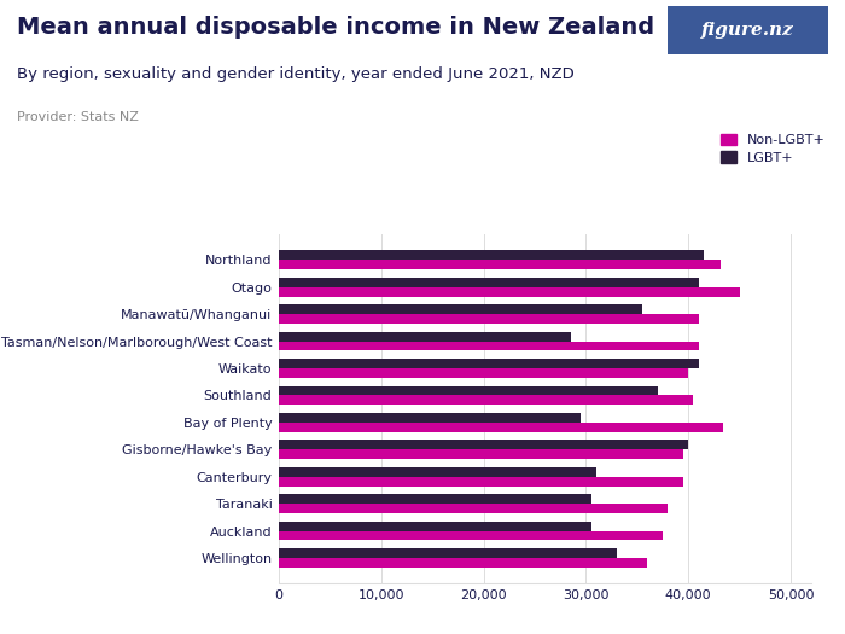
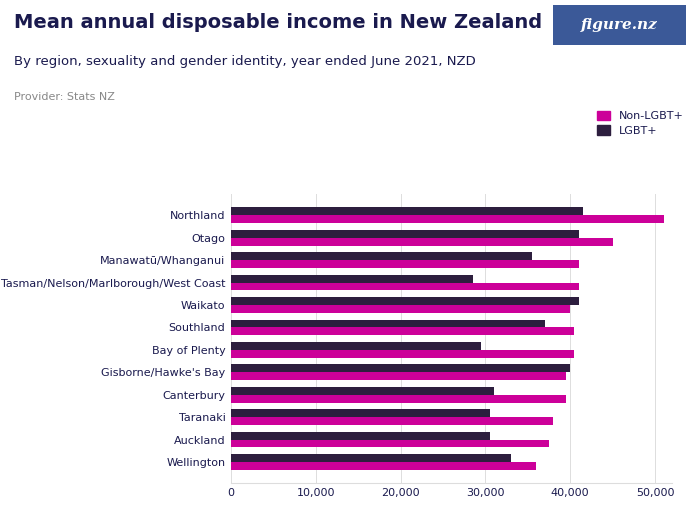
Non-LGBT+/Northland: 43,200 -> 51,000
Non-LGBT+/Bay of Plenty: 43,400 -> 40,500
